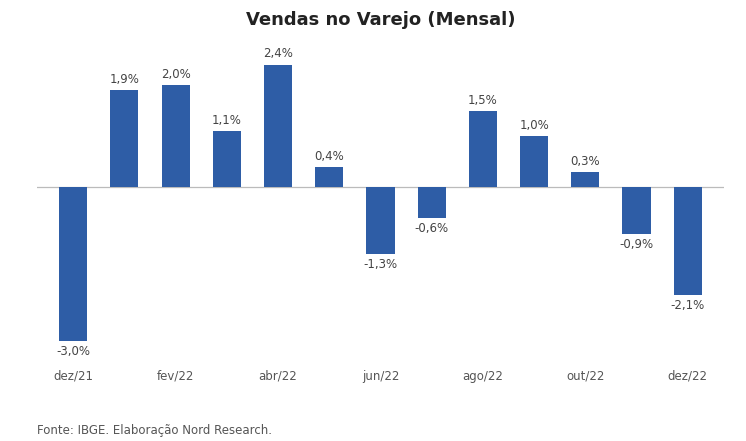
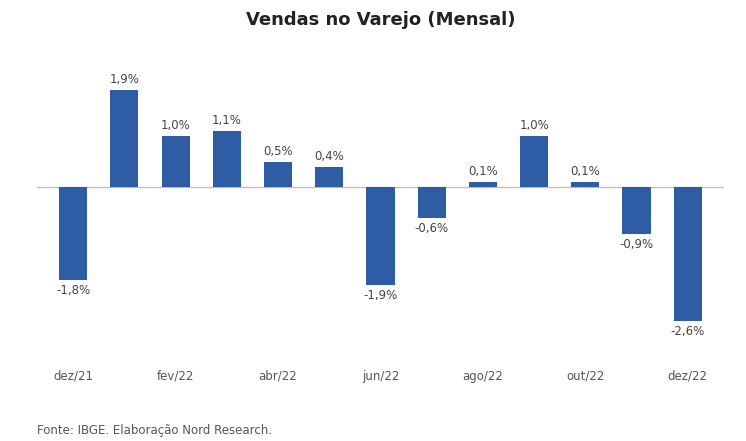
dez/21: -3,0% -> -1,8%
fev/22: 2,0% -> 1,0%
abr/22: 2,4% -> 0,5%
jun/22: -1,3% -> -1,9%
ago/22: 1,5% -> 0,1%
out/22: 0,3% -> 0,1%
dez/22: -2,1% -> -2,6%
